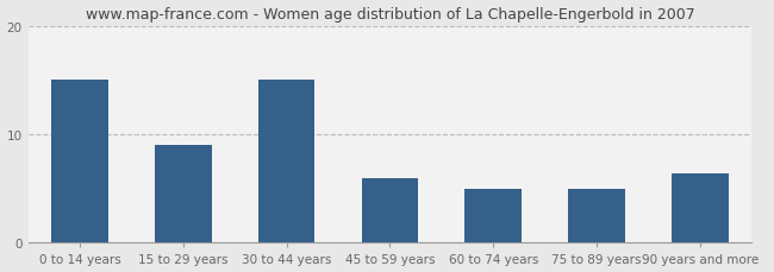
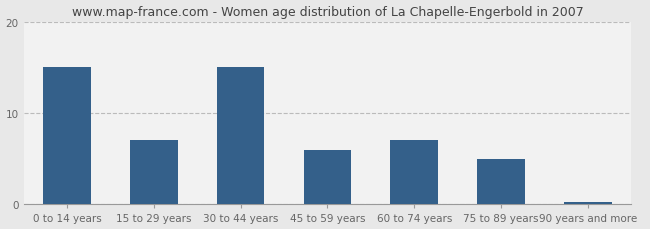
15 to 29 years: 9.0 -> 7.0
60 to 74 years: 5.0 -> 7.0
90 years and more: 6.4 -> 0.3
